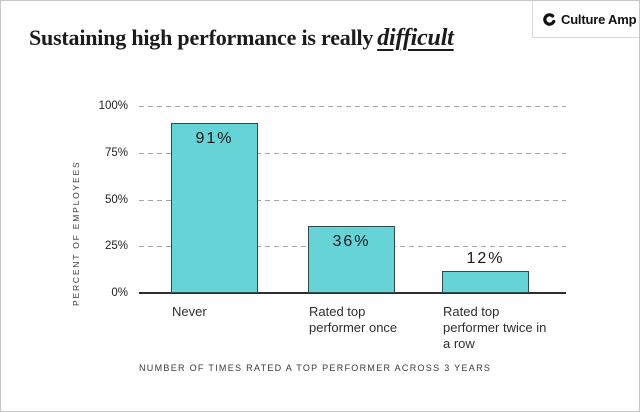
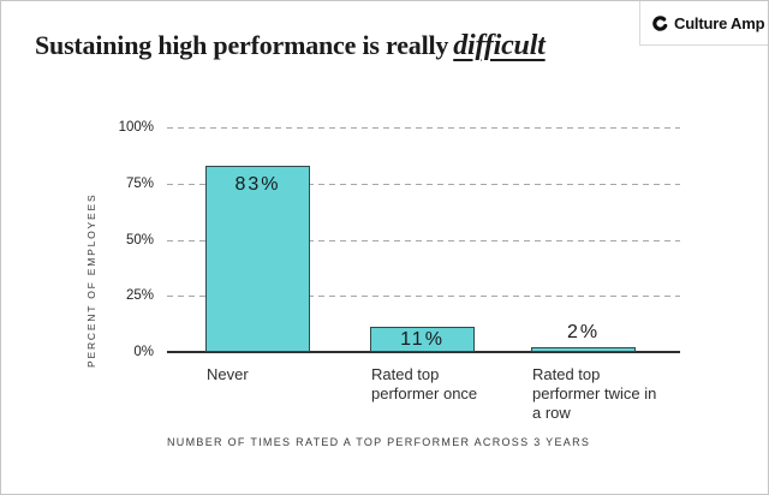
Never: 91% -> 83%
Rated top performer once: 36% -> 11%
Rated top performer twice in a row: 12% -> 2%
